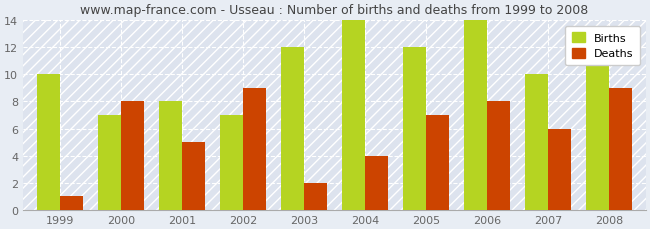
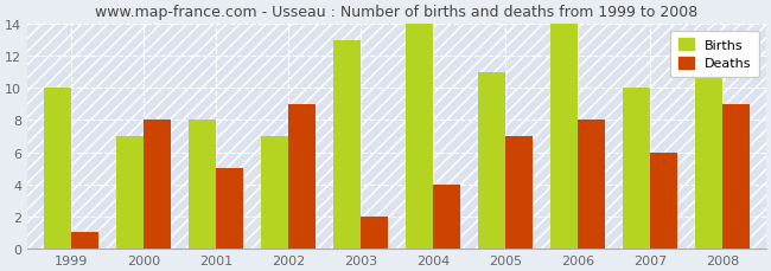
Births/2003: 12 -> 13
Births/2005: 12 -> 11
